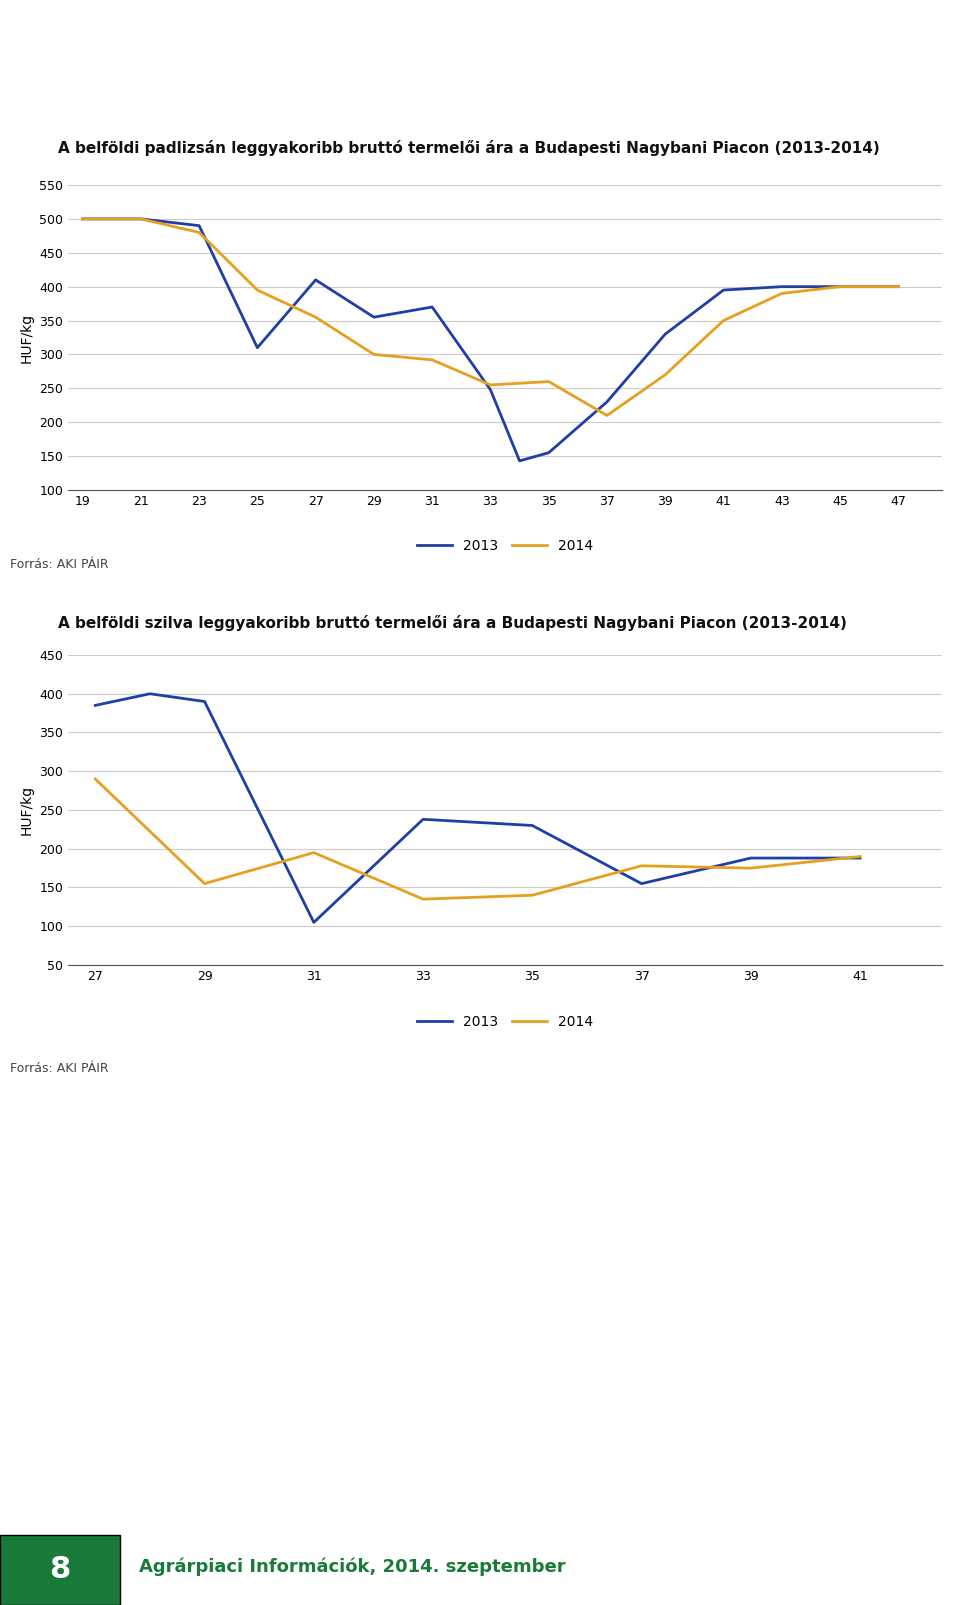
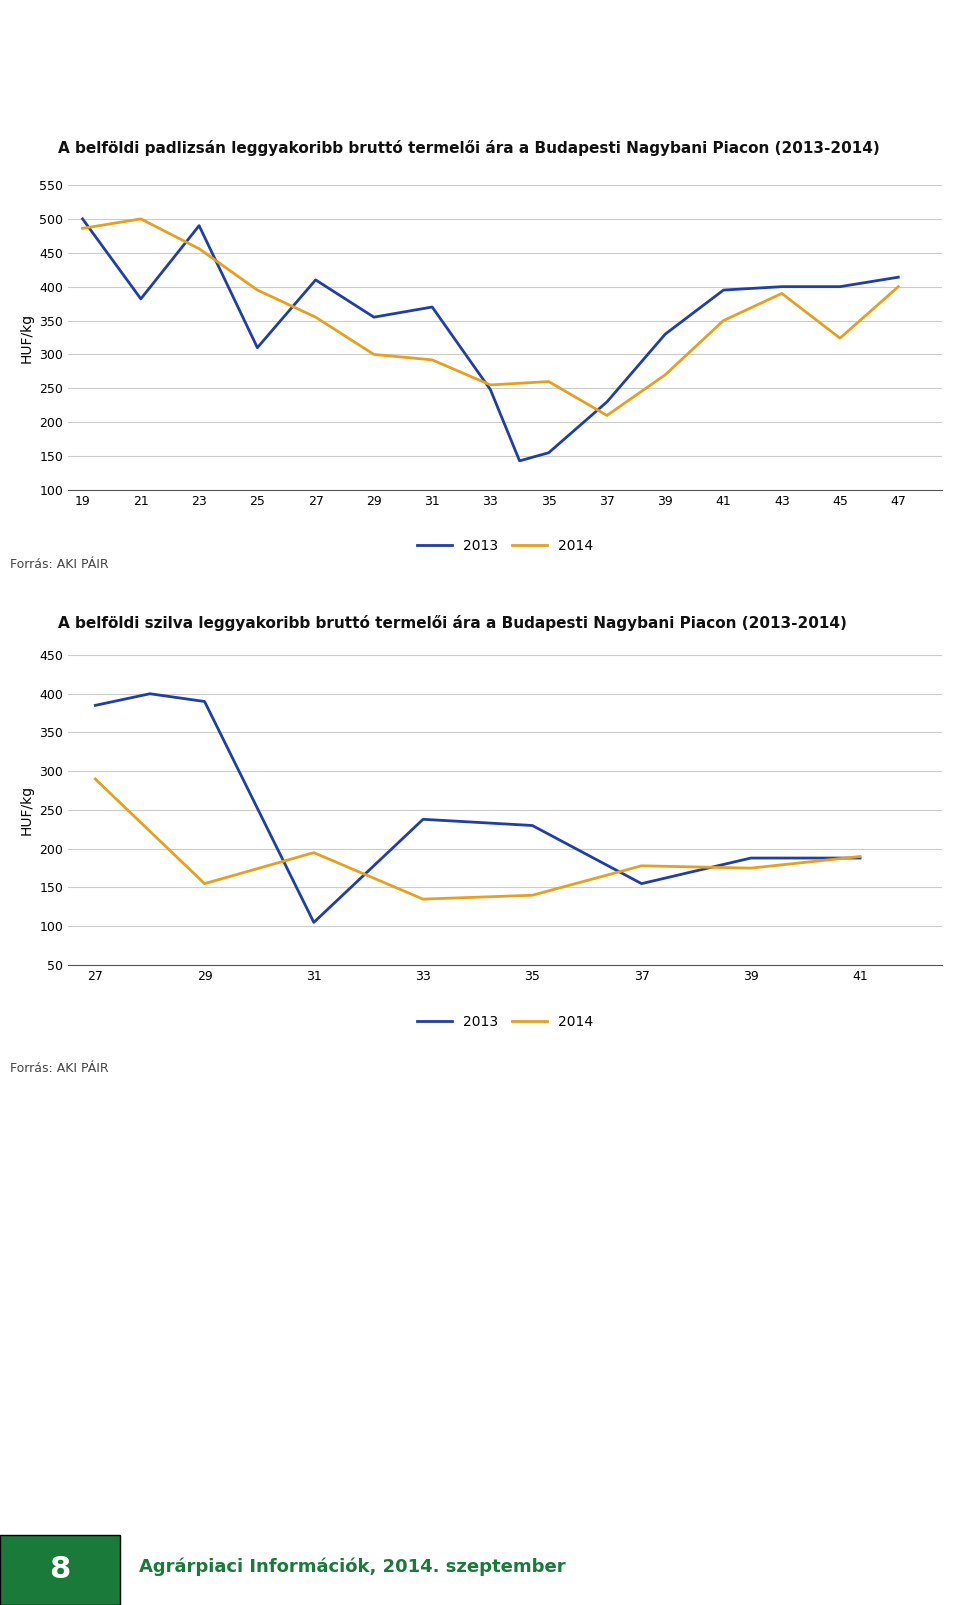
2014/19: 500 -> 486
2013/21: 500 -> 382
2014/23: 480 -> 456
2014/45: 400 -> 324
2013/47: 400 -> 414
